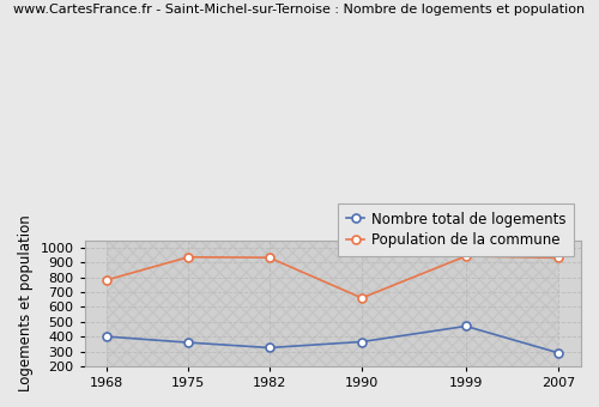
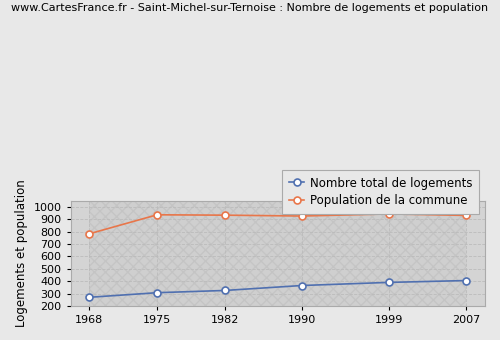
Nombre total de logements/1968: 400 -> 270
Nombre total de logements/1975: 360 -> 310
Population de la commune/1990: 660 -> 920
Nombre total de logements/1999: 470 -> 390
Nombre total de logements/2007: 290 -> 400
